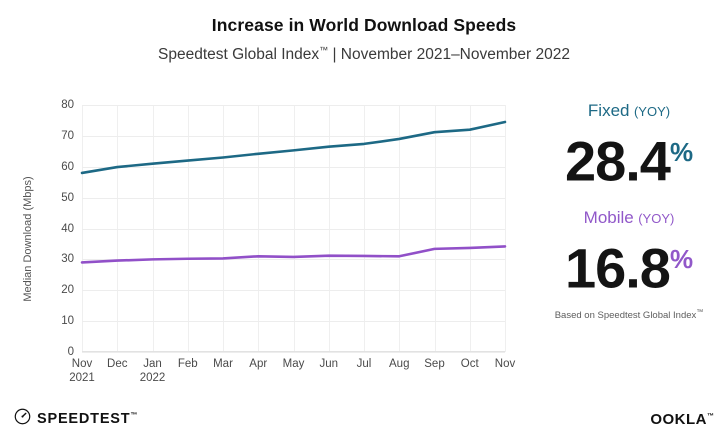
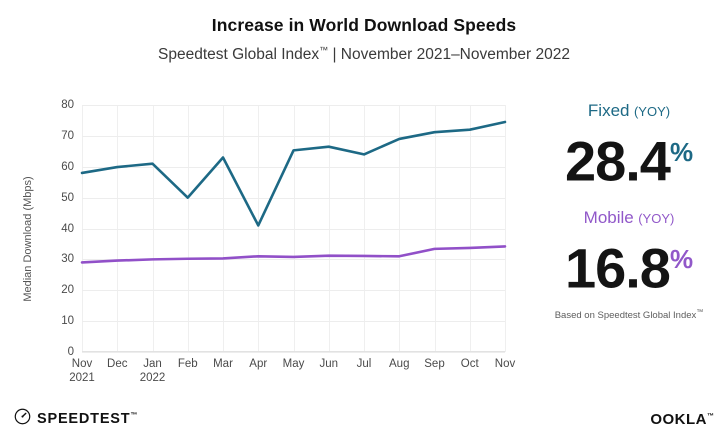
Fixed/Feb: 62 -> 50
Fixed/Apr: 64 -> 41
Fixed/Jul: 67 -> 64
